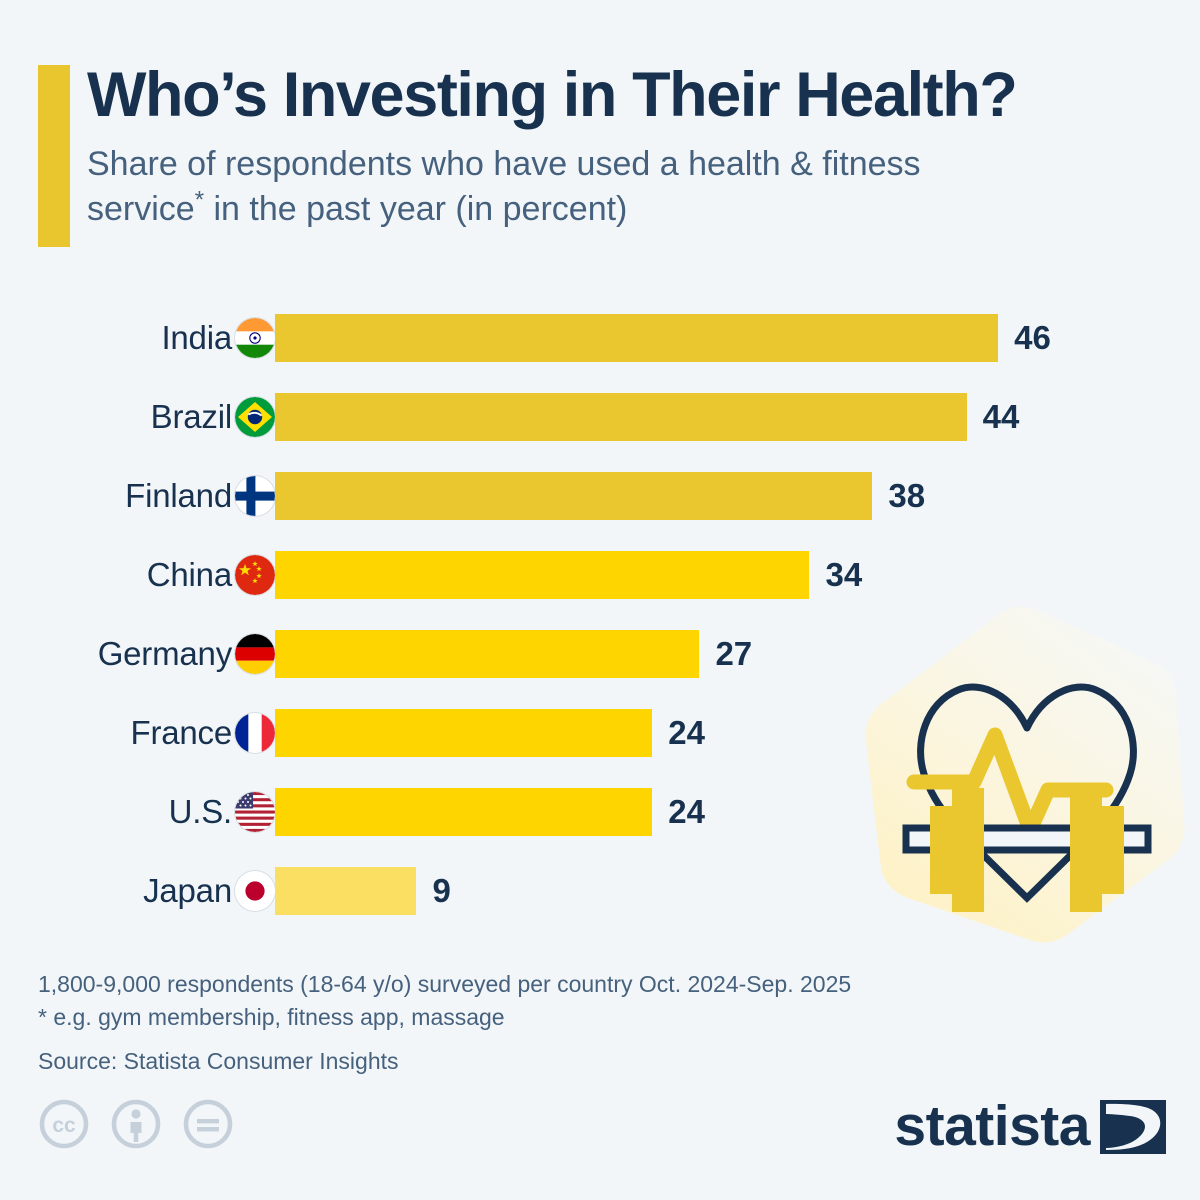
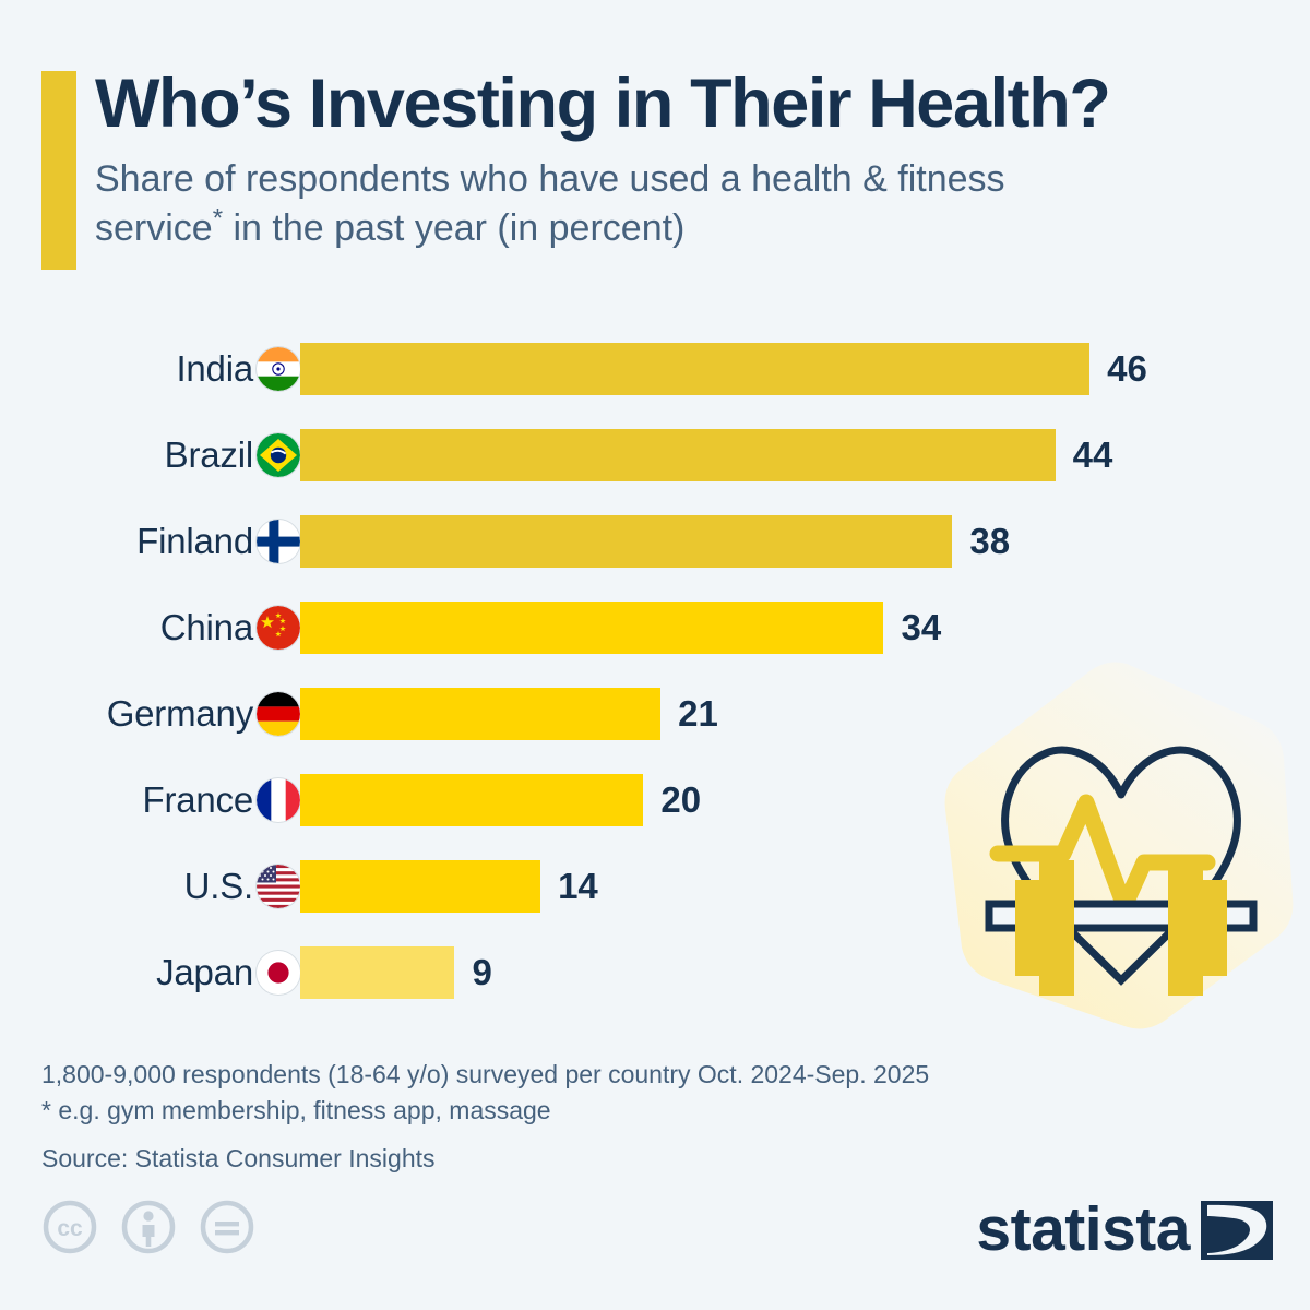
Germany: 27 -> 21
France: 24 -> 20
U.S.: 24 -> 14
